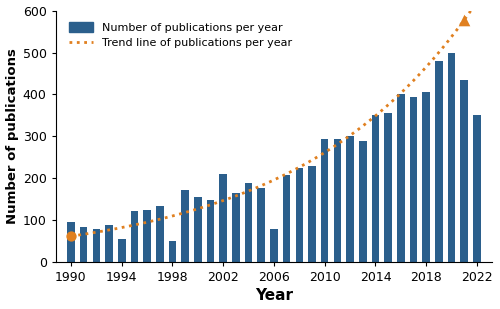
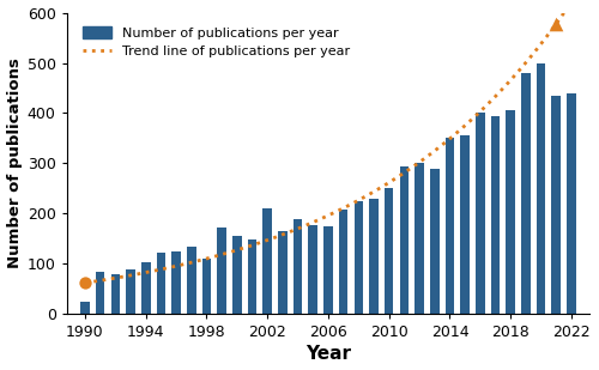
Number of publications per year/1990: 95 -> 25
Number of publications per year/1994: 55 -> 103
Number of publications per year/1998: 50 -> 110
Number of publications per year/2006: 80 -> 175
Number of publications per year/2010: 295 -> 250
Number of publications per year/2022: 350 -> 440
